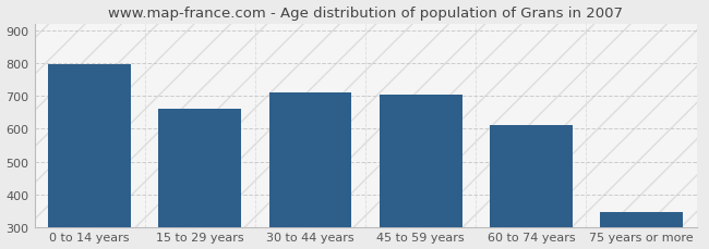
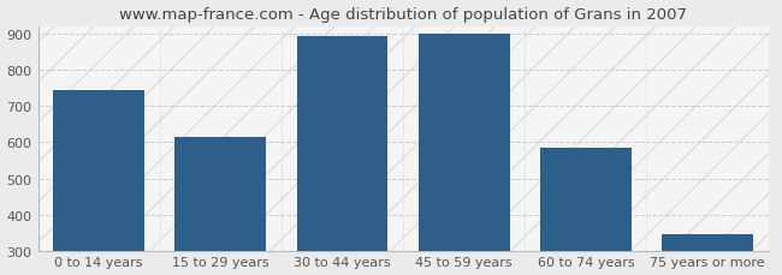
0 to 14 years: 795 -> 743
15 to 29 years: 660 -> 614
30 to 44 years: 710 -> 893
45 to 59 years: 705 -> 900
60 to 74 years: 610 -> 585
